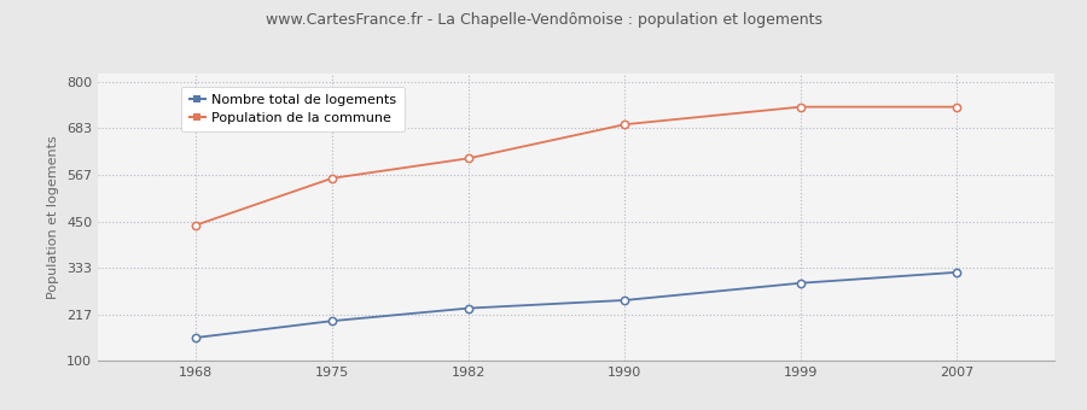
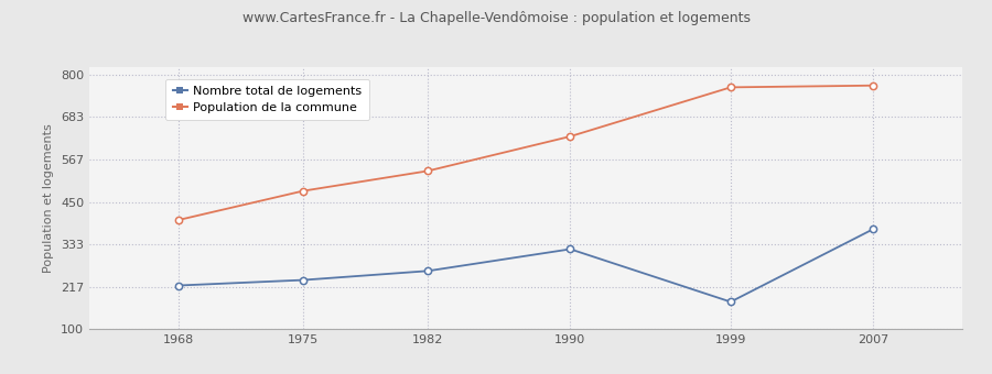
Nombre total de logements/1968: 158 -> 220
Population de la commune/1968: 440 -> 400
Nombre total de logements/1975: 200 -> 235
Population de la commune/1975: 558 -> 480
Nombre total de logements/1982: 232 -> 260
Population de la commune/1982: 608 -> 535
Nombre total de logements/1990: 252 -> 320
Population de la commune/1990: 693 -> 630
Nombre total de logements/1999: 295 -> 175
Population de la commune/1999: 737 -> 765
Nombre total de logements/2007: 322 -> 375
Population de la commune/2007: 737 -> 770
